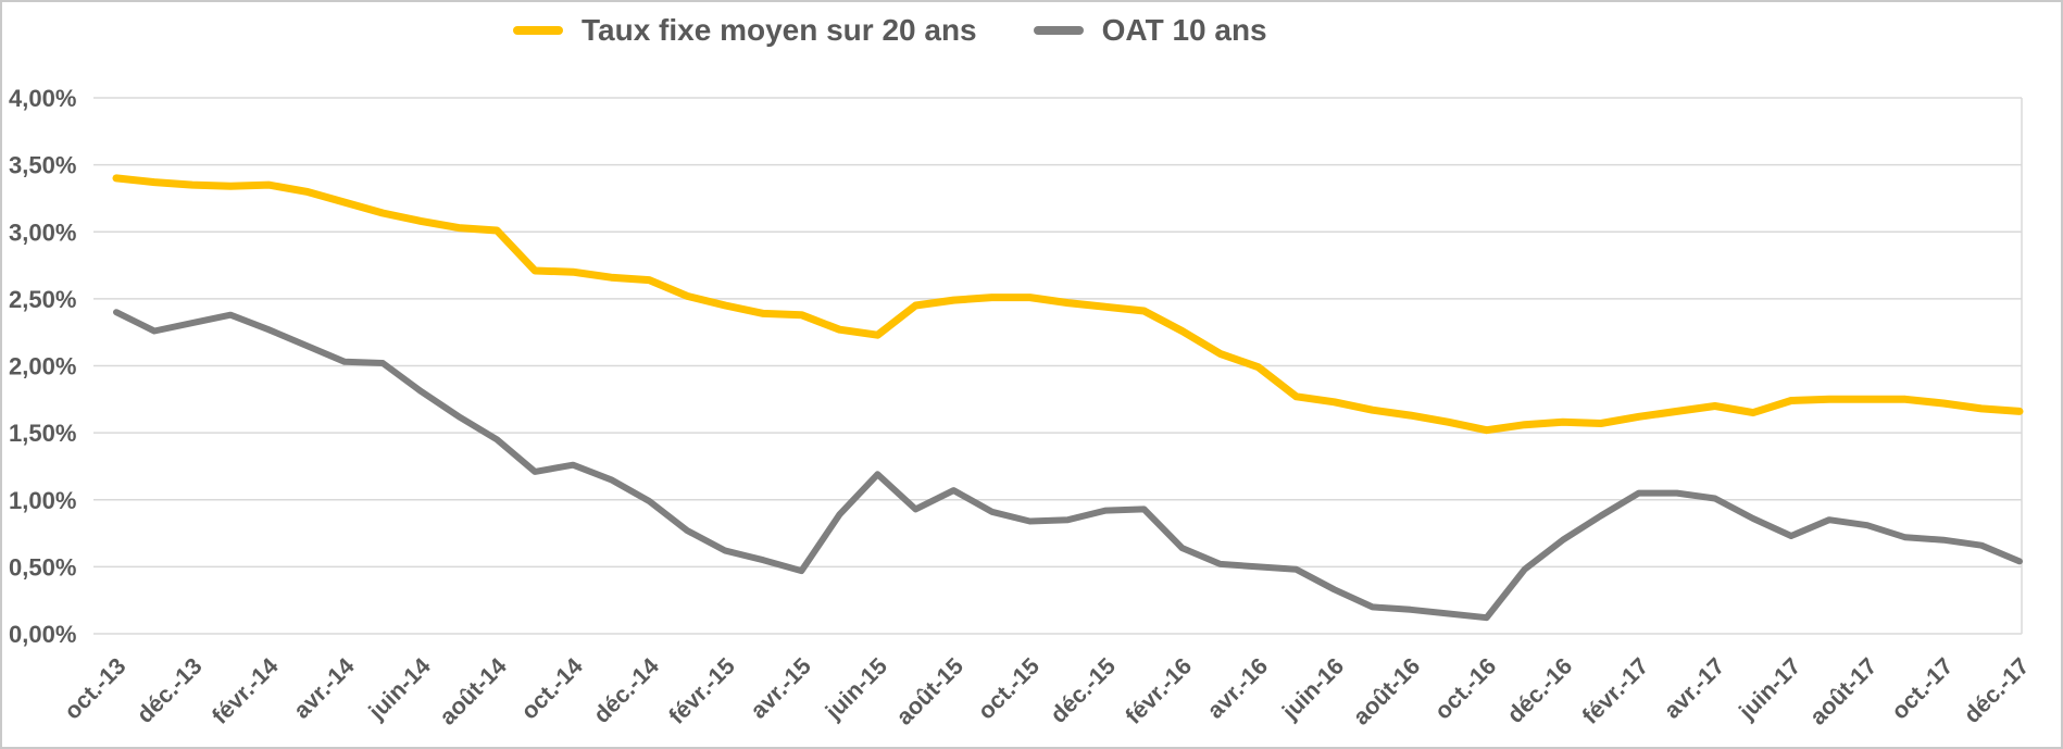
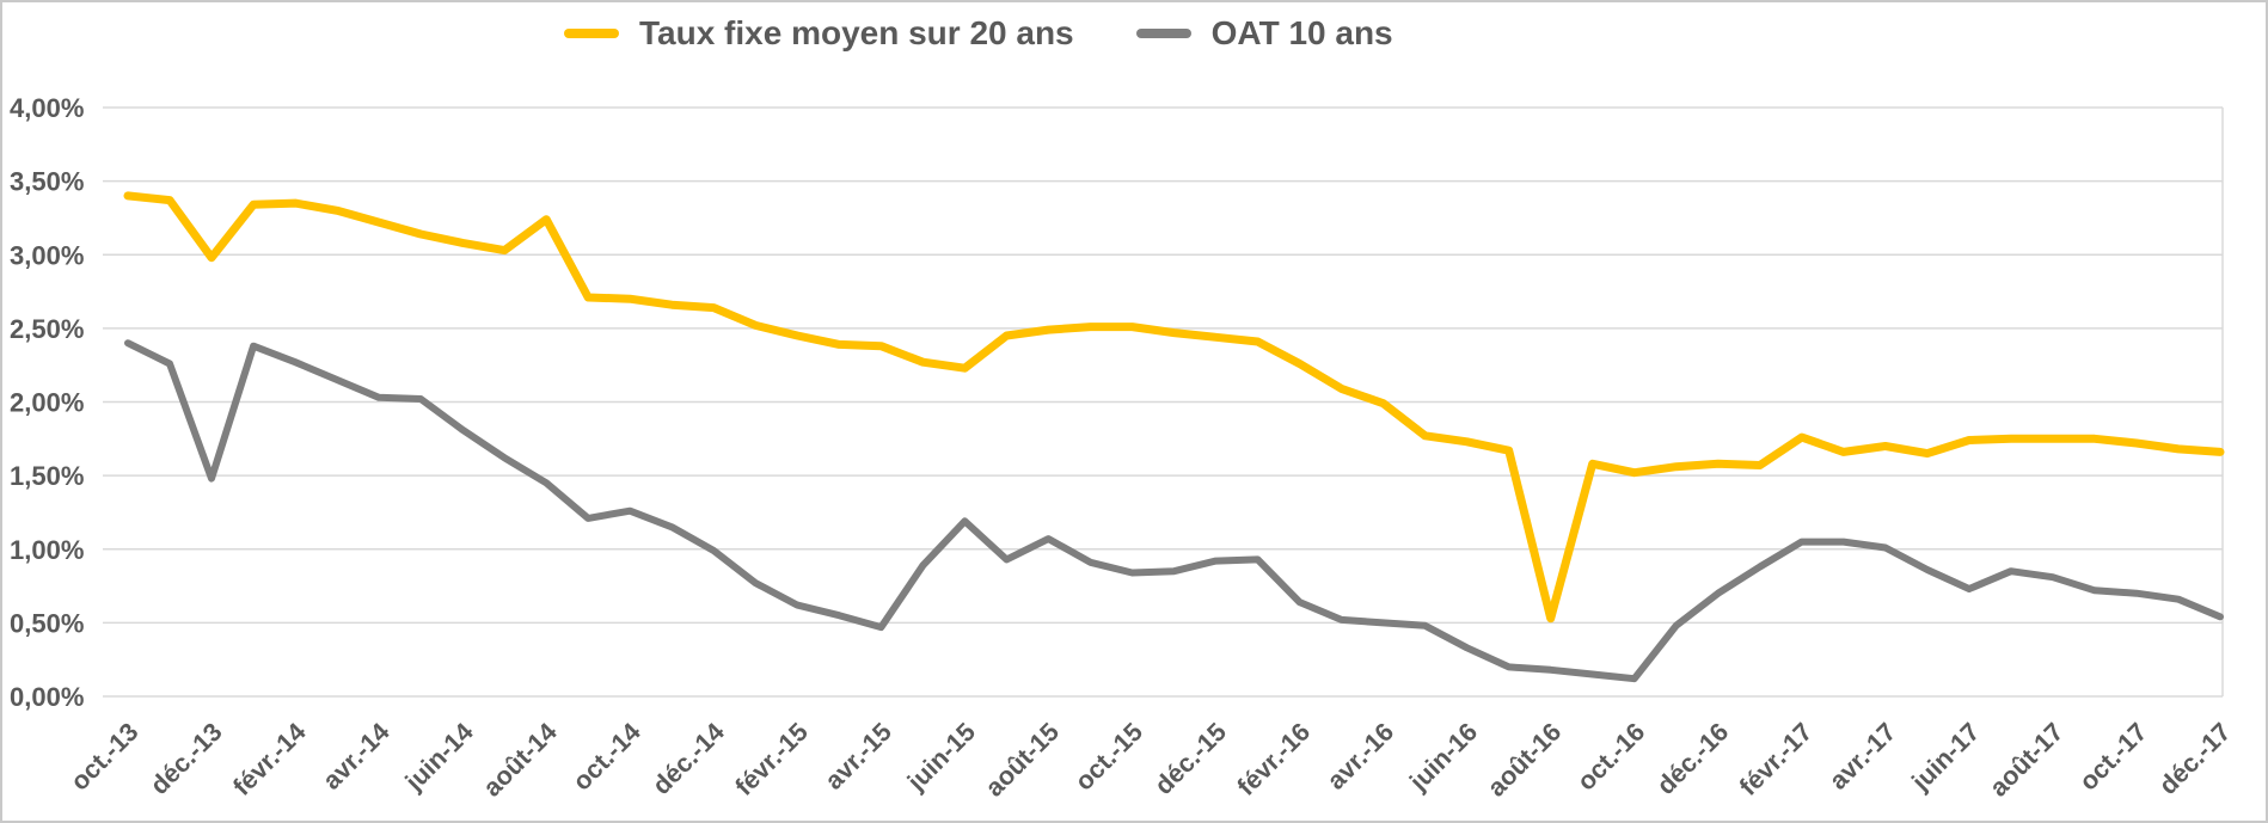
Taux fixe moyen sur 20 ans/déc.-13: 3,35% -> 2,98%
OAT 10 ans/déc.-13: 2,32% -> 1,48%
Taux fixe moyen sur 20 ans/août-14: 3,01% -> 3,24%
Taux fixe moyen sur 20 ans/août-16: 1,63% -> 0,53%
Taux fixe moyen sur 20 ans/févr.-17: 1,62% -> 1,76%
